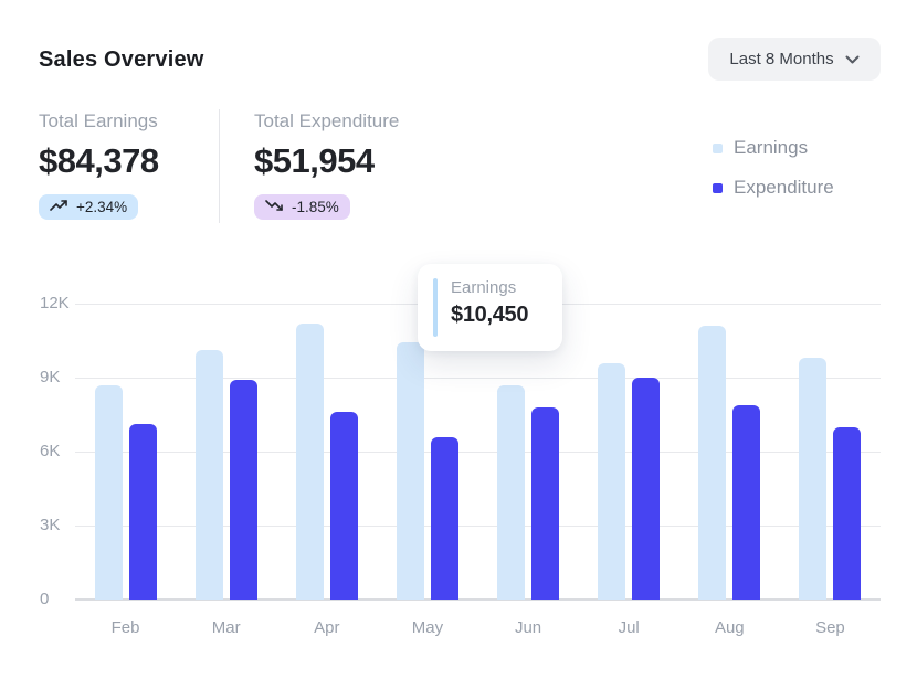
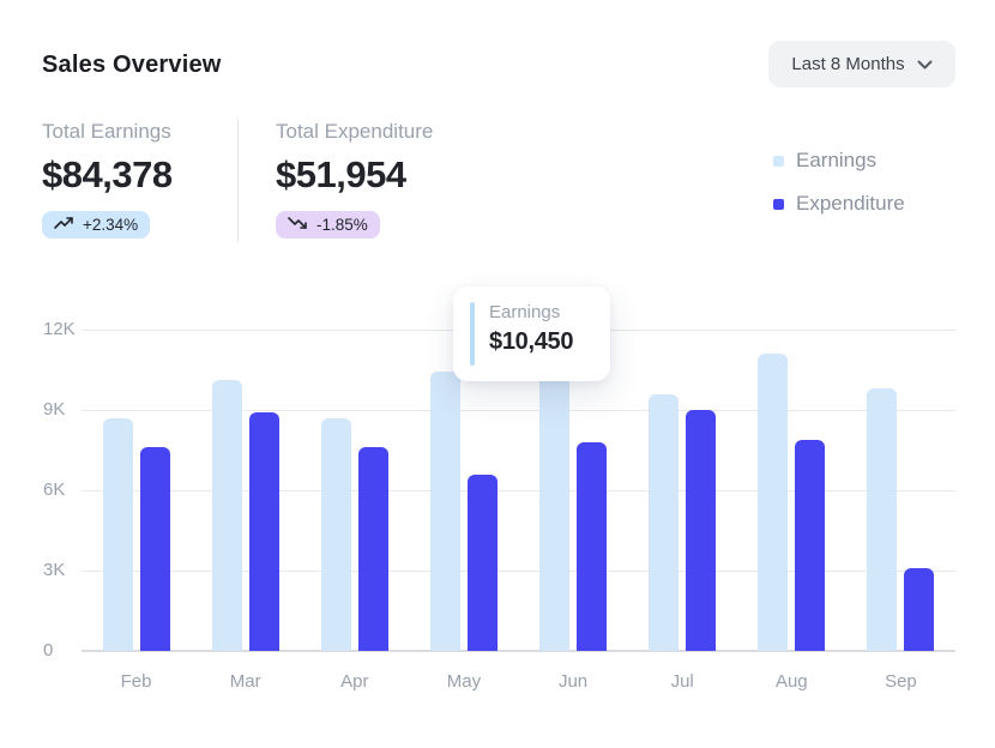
Expenditure/Feb: 7.1K -> 7.6K
Earnings/Apr: 11.2K -> 8.7K
Earnings/Jun: 8.7K -> 10.8K
Expenditure/Sep: 7.0K -> 3.1K
